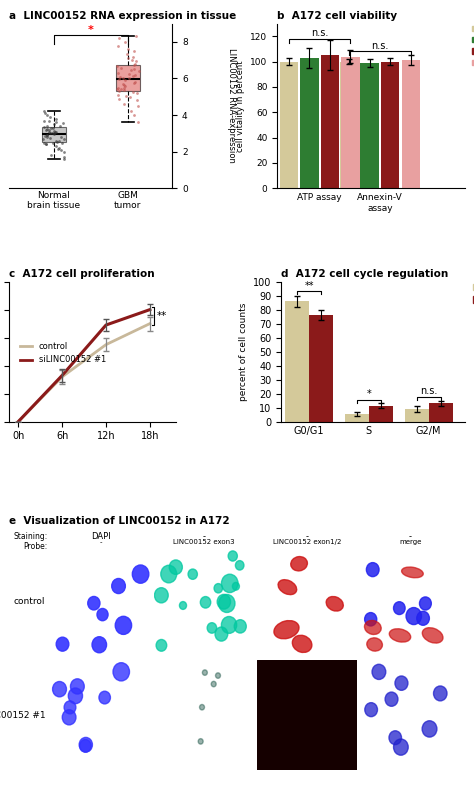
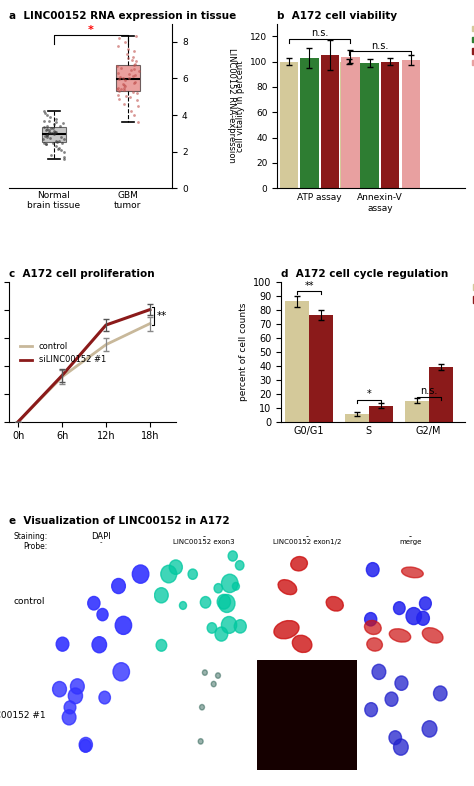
d A172 cell cycle regulation/control/G2/M: 9 -> 15
d A172 cell cycle regulation/siLINC00152 #1/G2/M: 13 -> 39
